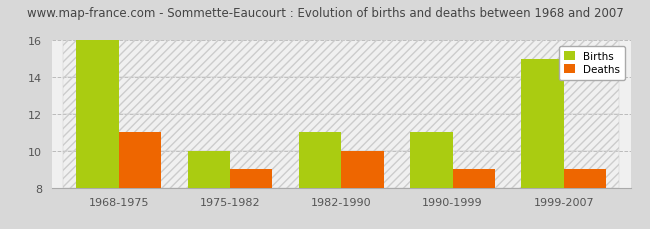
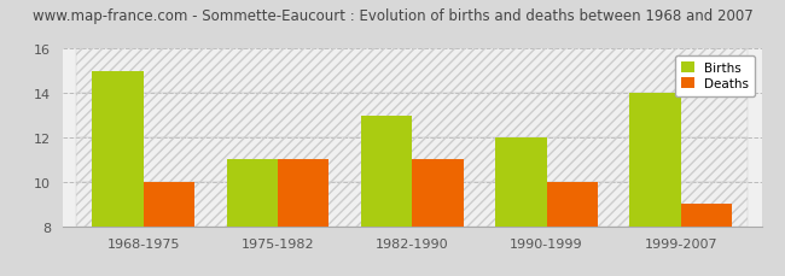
Births/1968-1975: 16 -> 15
Deaths/1968-1975: 11 -> 10
Births/1975-1982: 10 -> 11
Deaths/1975-1982: 9 -> 11
Births/1982-1990: 11 -> 13
Deaths/1982-1990: 10 -> 11
Births/1990-1999: 11 -> 12
Deaths/1990-1999: 9 -> 10
Births/1999-2007: 15 -> 14
